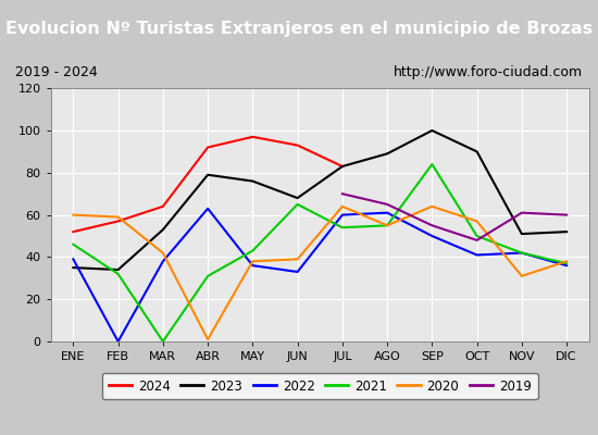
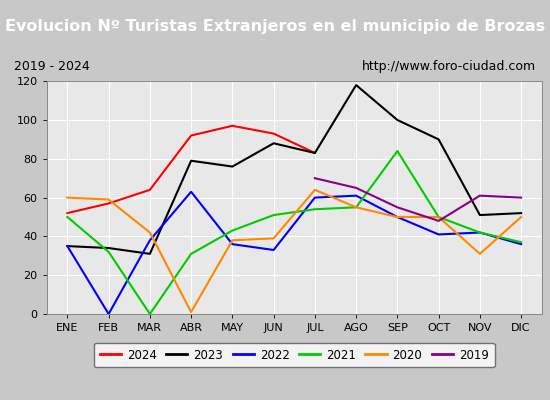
2022/ENE: 39 -> 35
2021/ENE: 46 -> 50
2023/MAR: 53 -> 31
2023/JUN: 68 -> 88
2021/JUN: 65 -> 51
2023/AGO: 89 -> 118
2020/SEP: 64 -> 50
2020/OCT: 57 -> 50
2020/DIC: 38 -> 50
